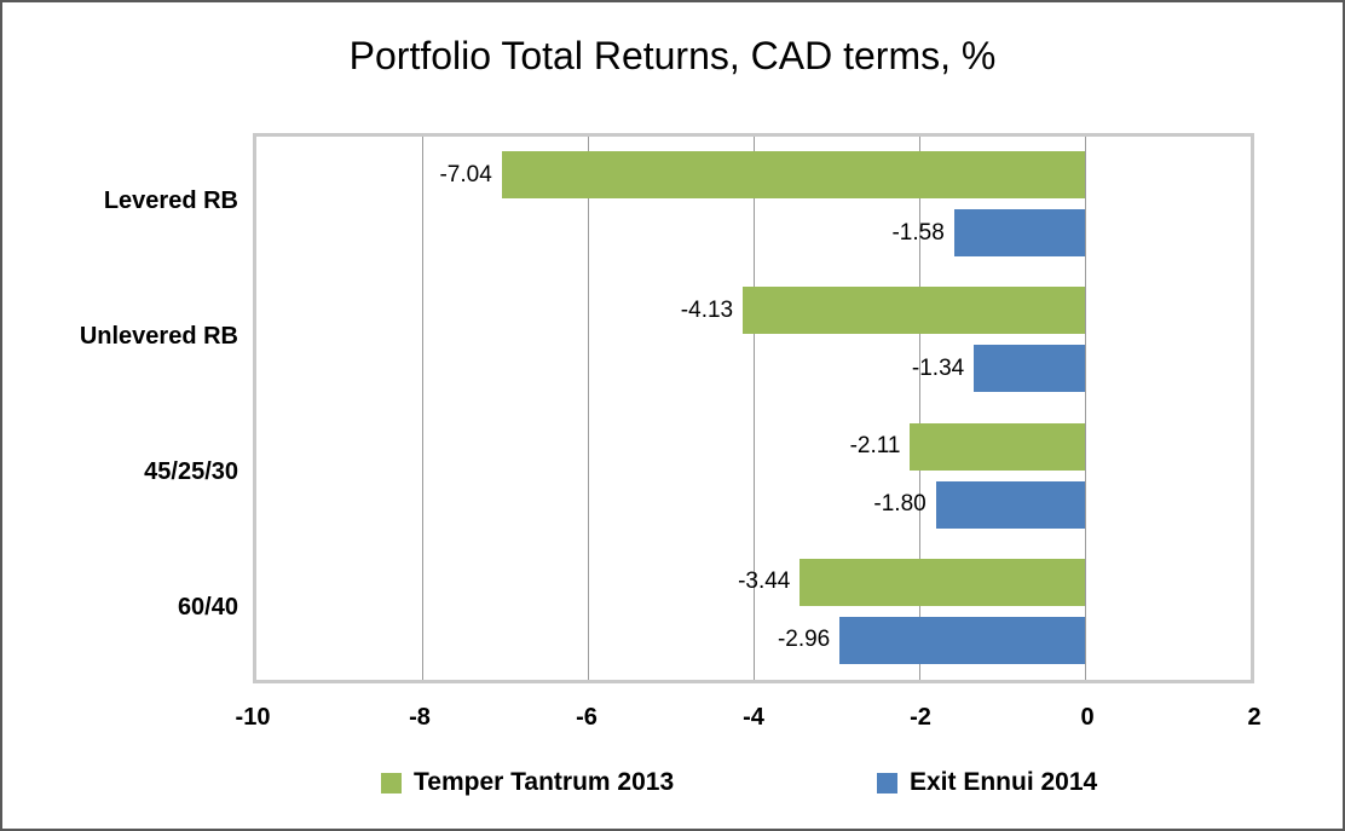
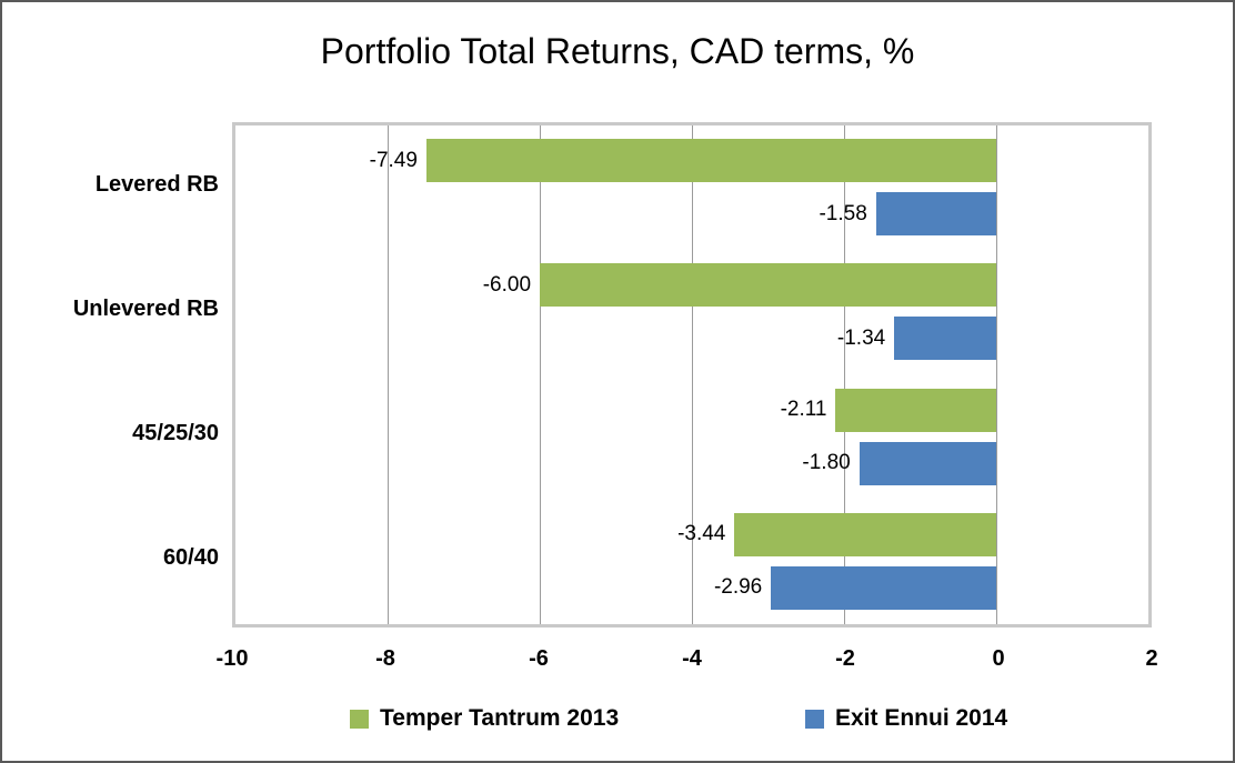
Temper Tantrum 2013/Levered RB: -7.04 -> -7.49
Temper Tantrum 2013/Unlevered RB: -4.13 -> -6.00
